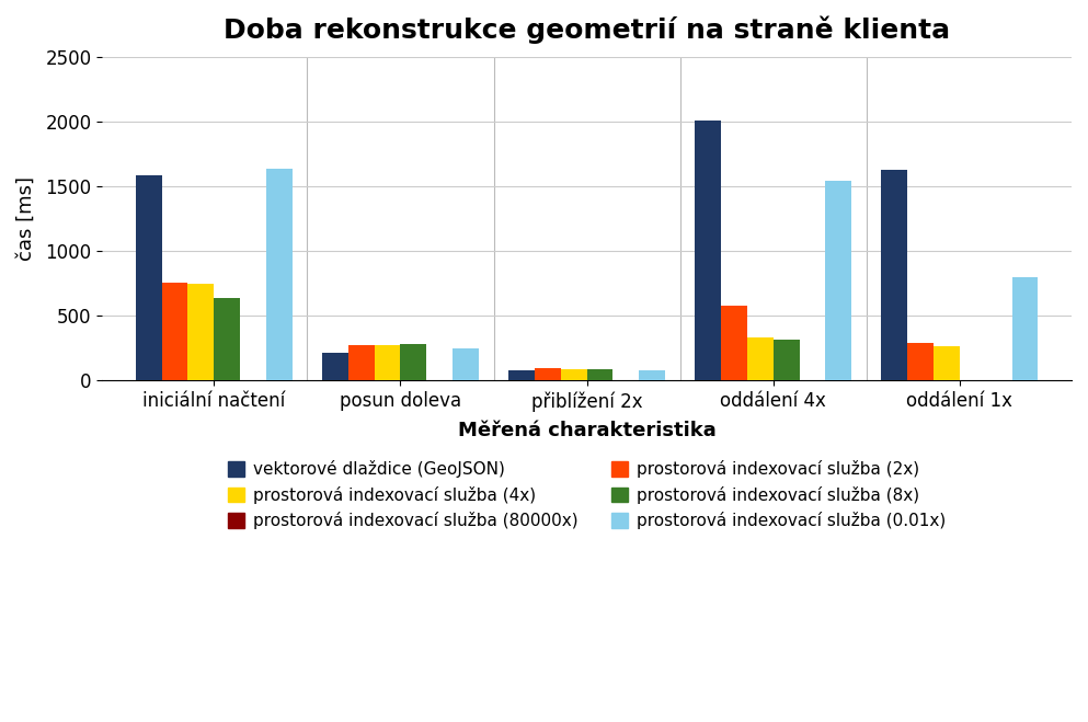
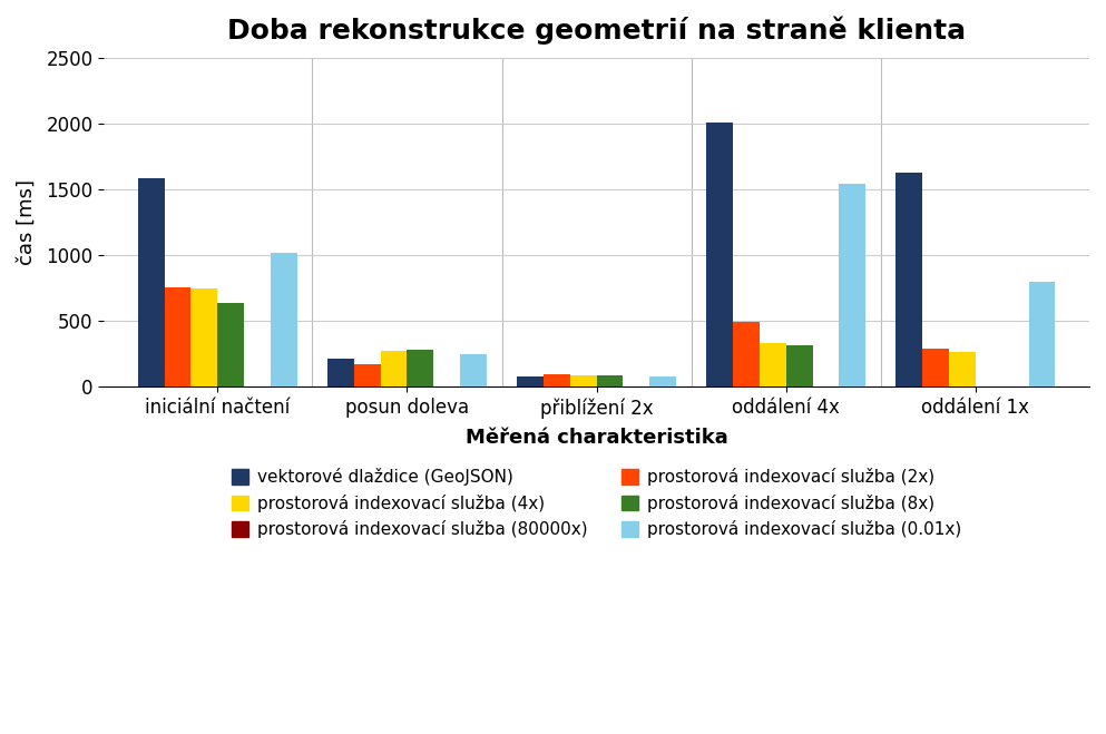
prostorová indexovací služba (0.01x)/iniciální načtení: 1640 -> 1020
prostorová indexovací služba (2x)/posun doleva: 280 -> 170
prostorová indexovací služba (2x)/oddálení 4x: 580 -> 490
